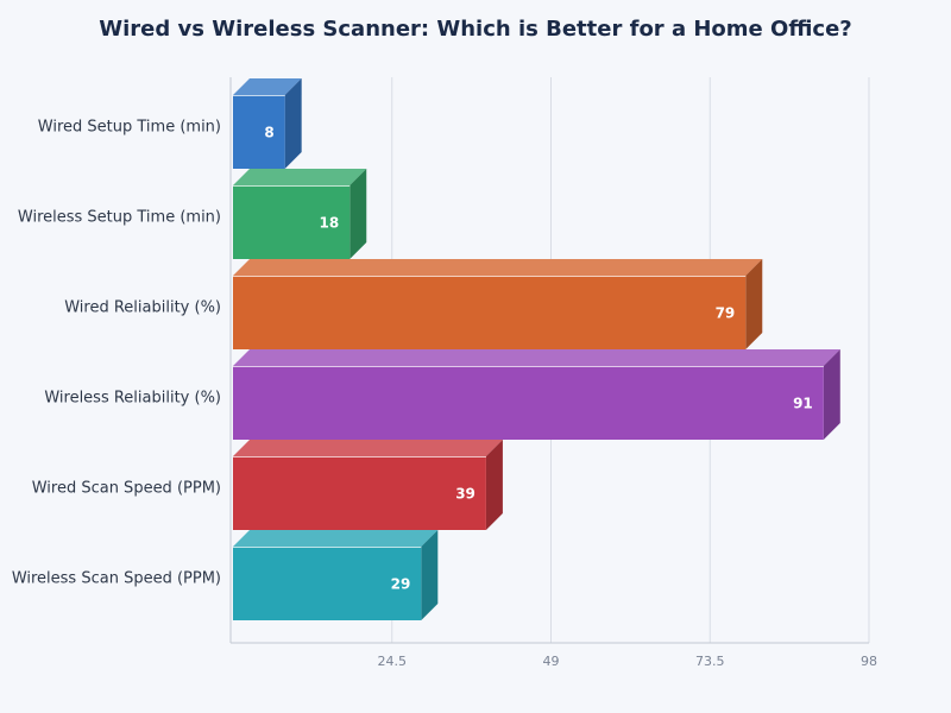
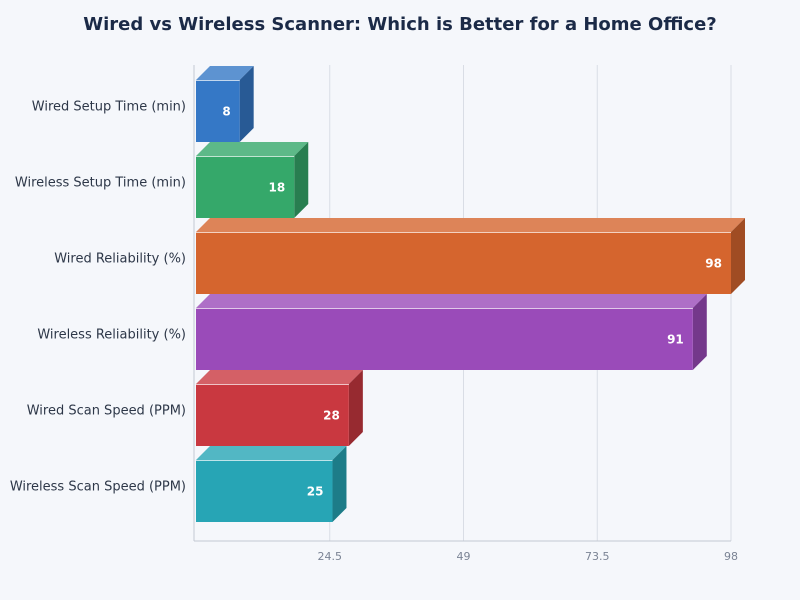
Wired Reliability (%): 79 -> 98
Wired Scan Speed (PPM): 39 -> 28
Wireless Scan Speed (PPM): 29 -> 25
